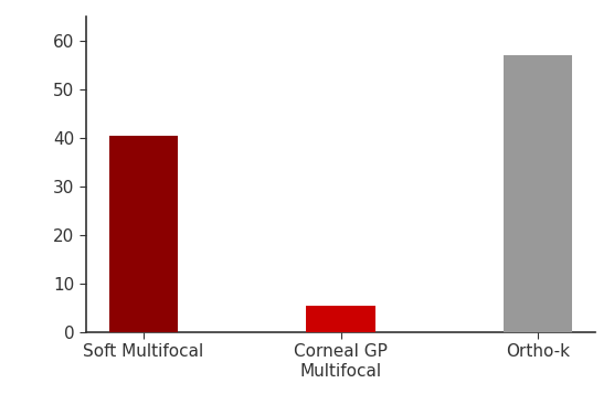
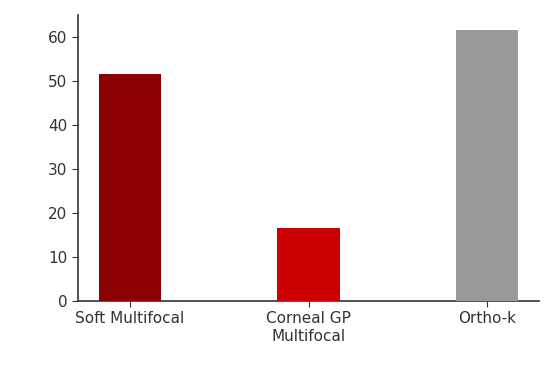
Soft Multifocal: 40.5 -> 51.5
Corneal GP Multifocal: 5.5 -> 16.5
Ortho-k: 57.0 -> 61.5
